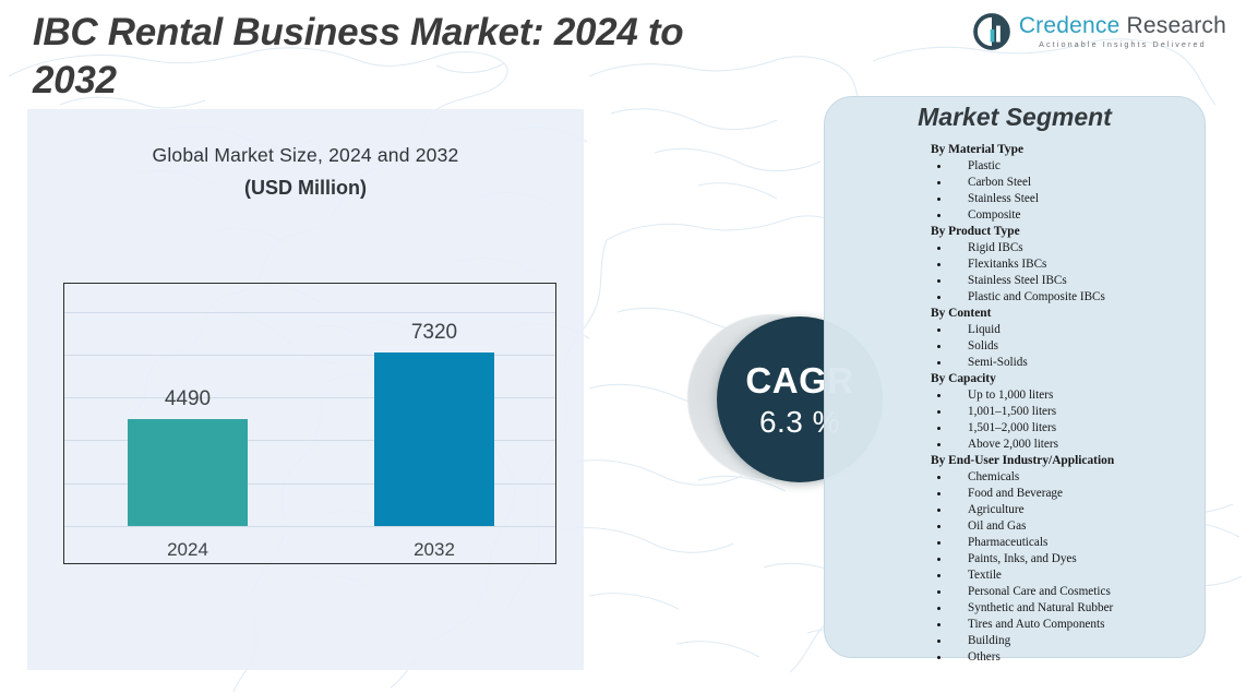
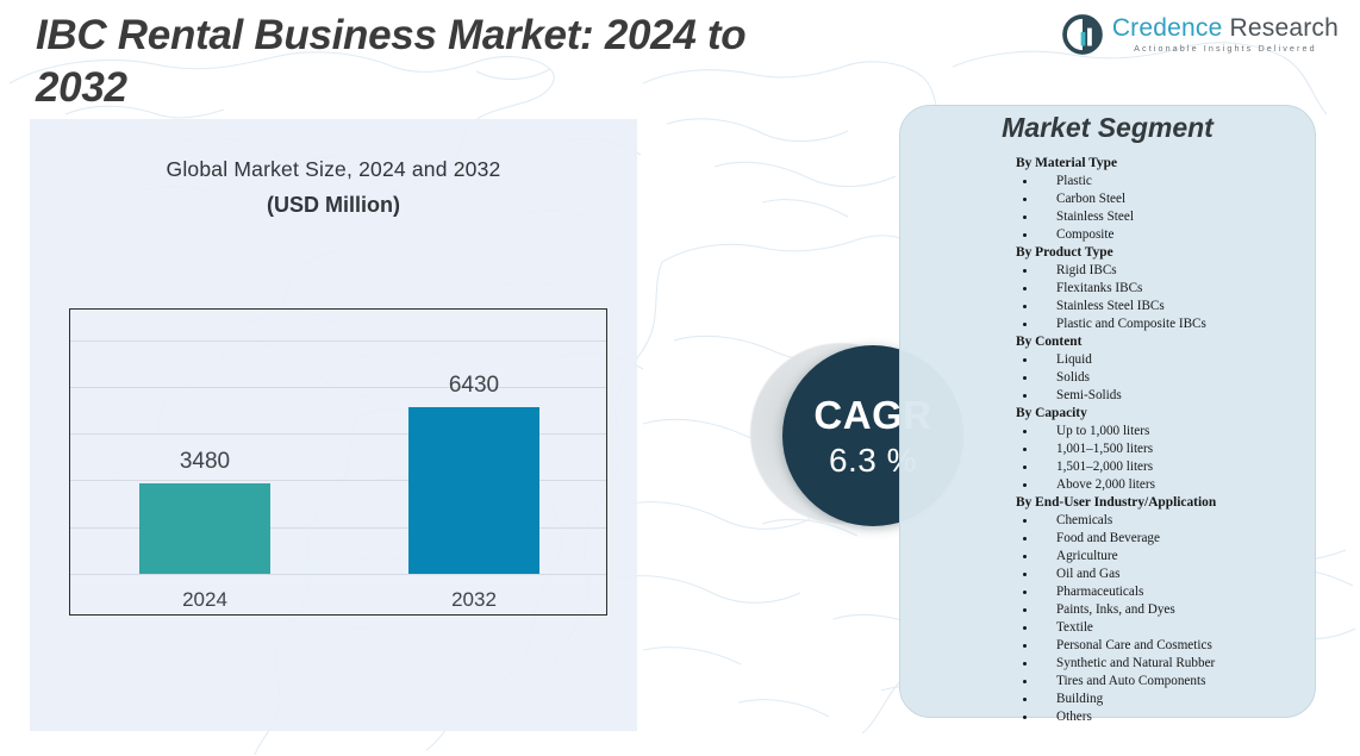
2024: 4490 -> 3480
2032: 7320 -> 6430
